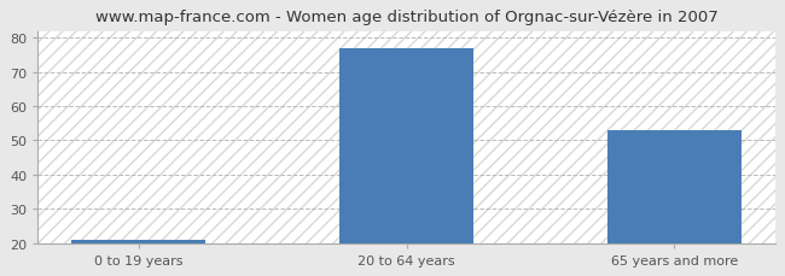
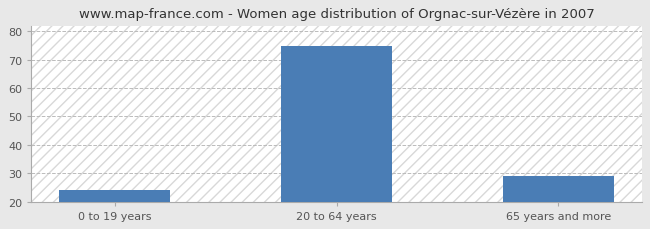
0 to 19 years: 21 -> 24
20 to 64 years: 77 -> 75
65 years and more: 53 -> 29
